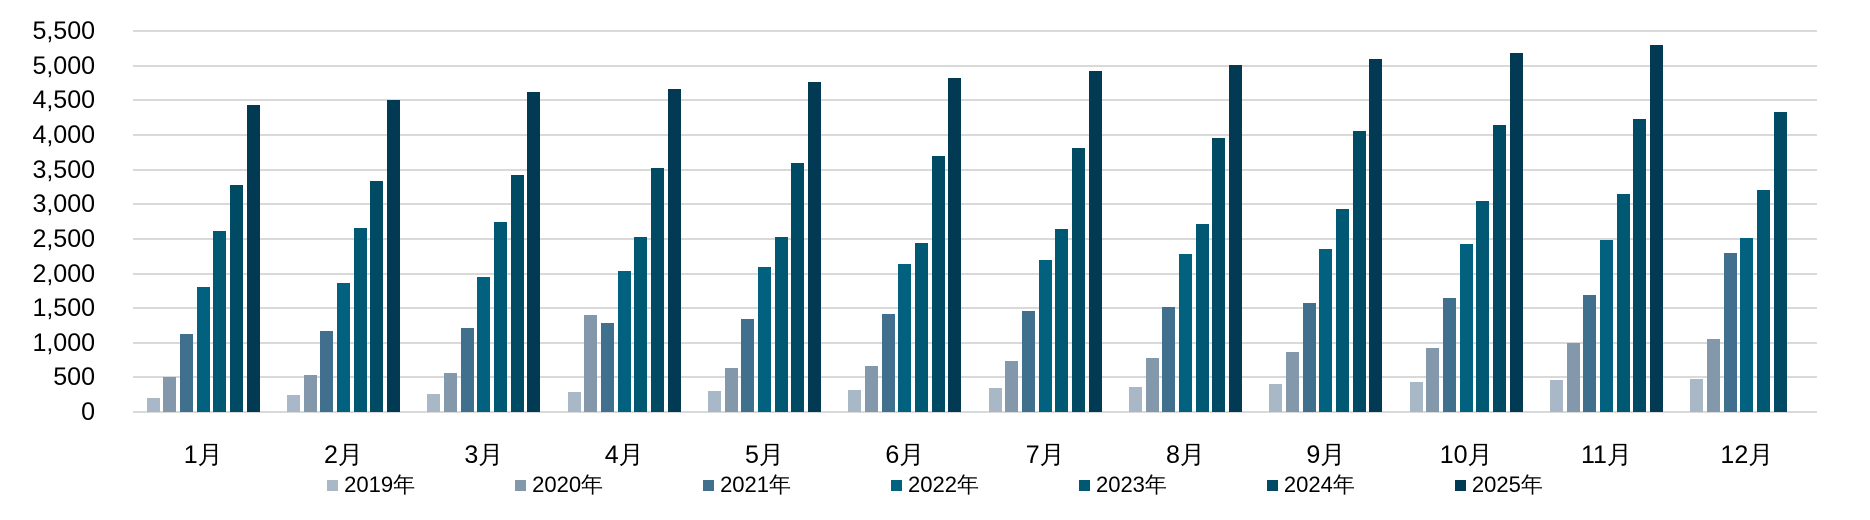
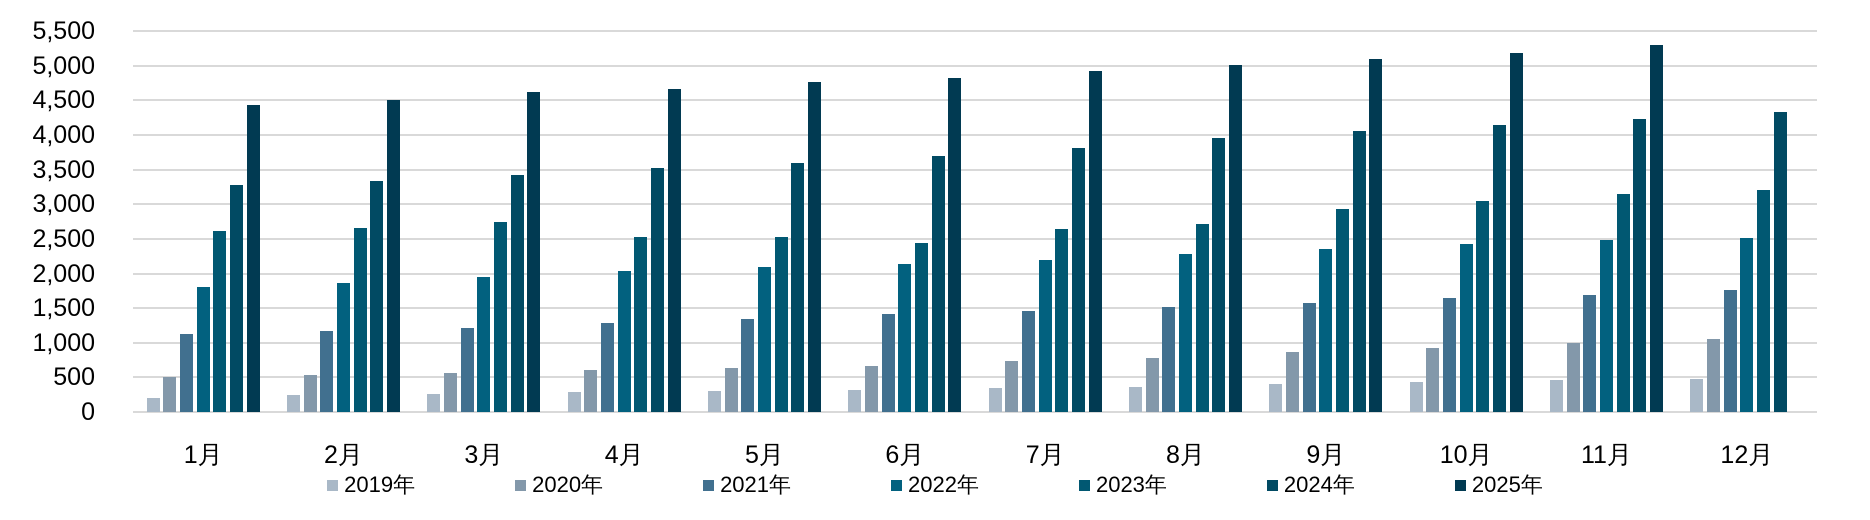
2020年/4月: 1400 -> 600
2021年/12月: 2300 -> 1800
